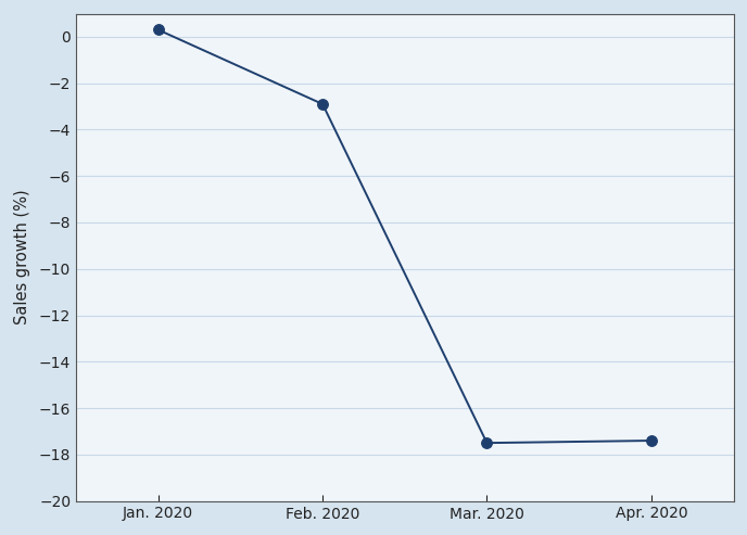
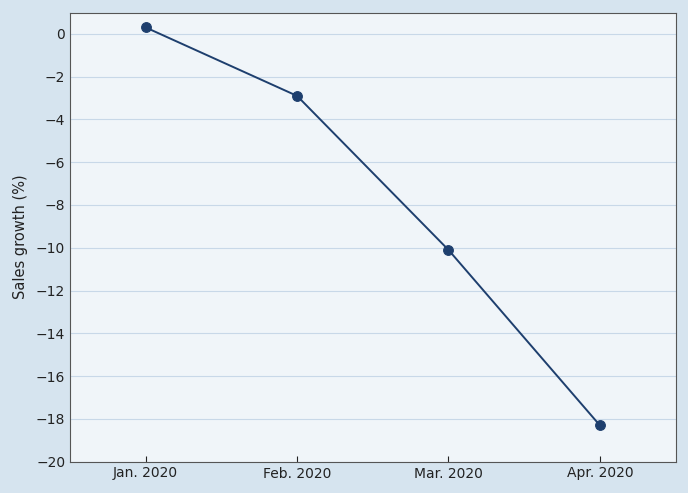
Mar. 2020: -17.5 -> -10.1
Apr. 2020: -17.4 -> -18.3
